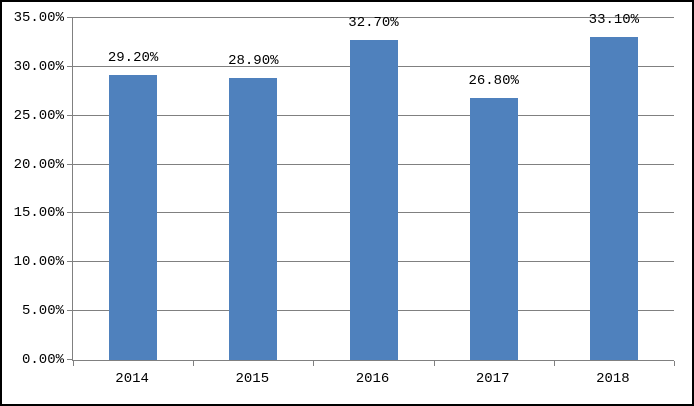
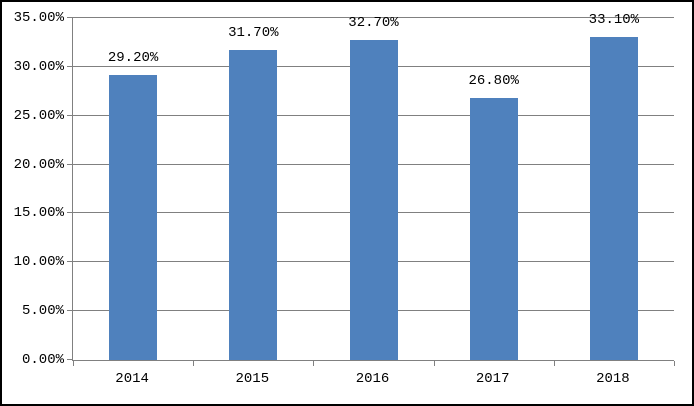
2015: 28.90% -> 31.70%
